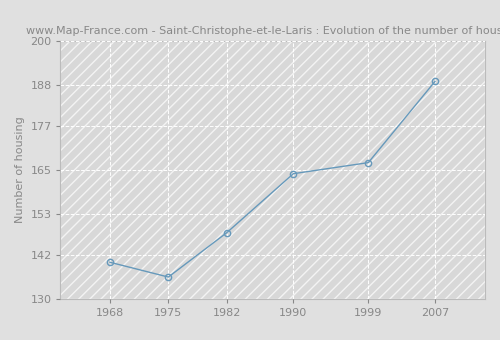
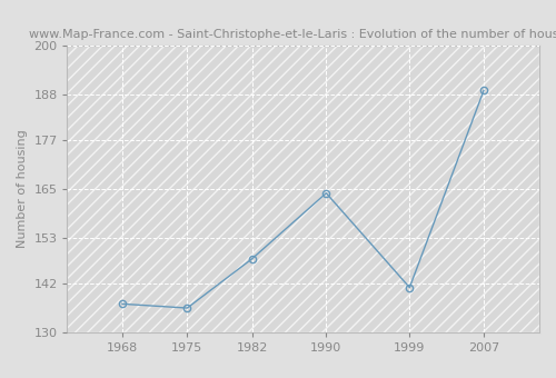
1968: 140 -> 137
1999: 167 -> 141
